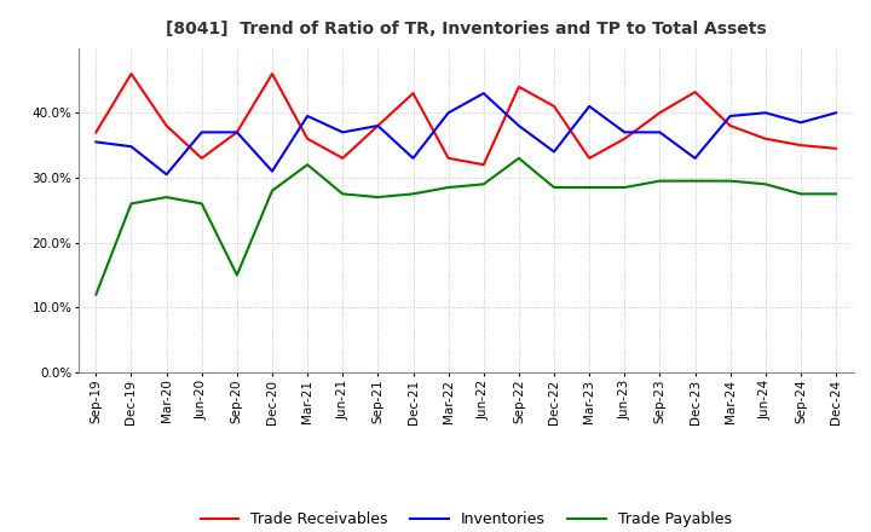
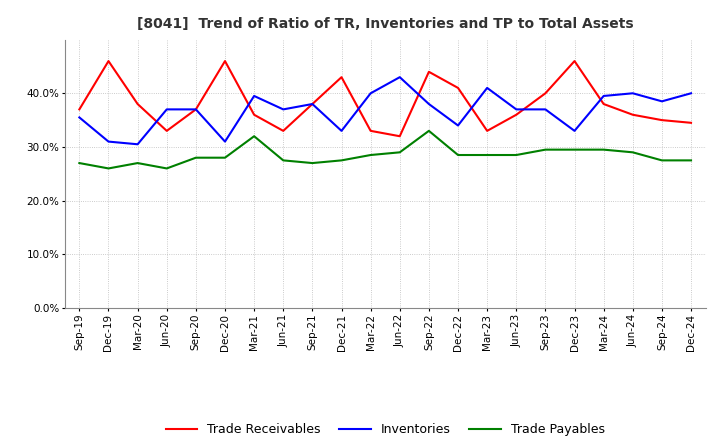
Trade Payables/Sep-19: 12.0% -> 27.0%
Inventories/Dec-19: 34.8% -> 31.0%
Trade Payables/Sep-20: 15.0% -> 28.0%
Trade Receivables/Dec-23: 43.2% -> 46.0%
